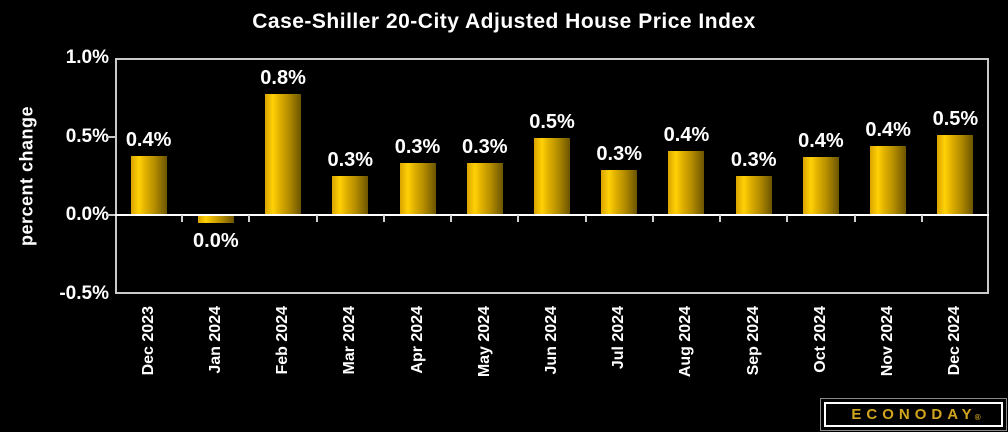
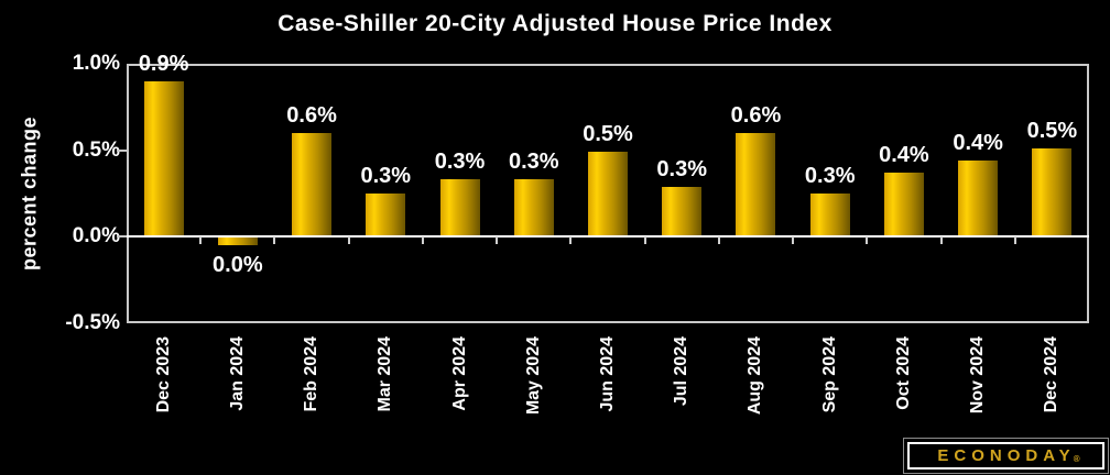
Dec 2023: 0.4% -> 0.9%
Feb 2024: 0.8% -> 0.6%
Aug 2024: 0.4% -> 0.6%
